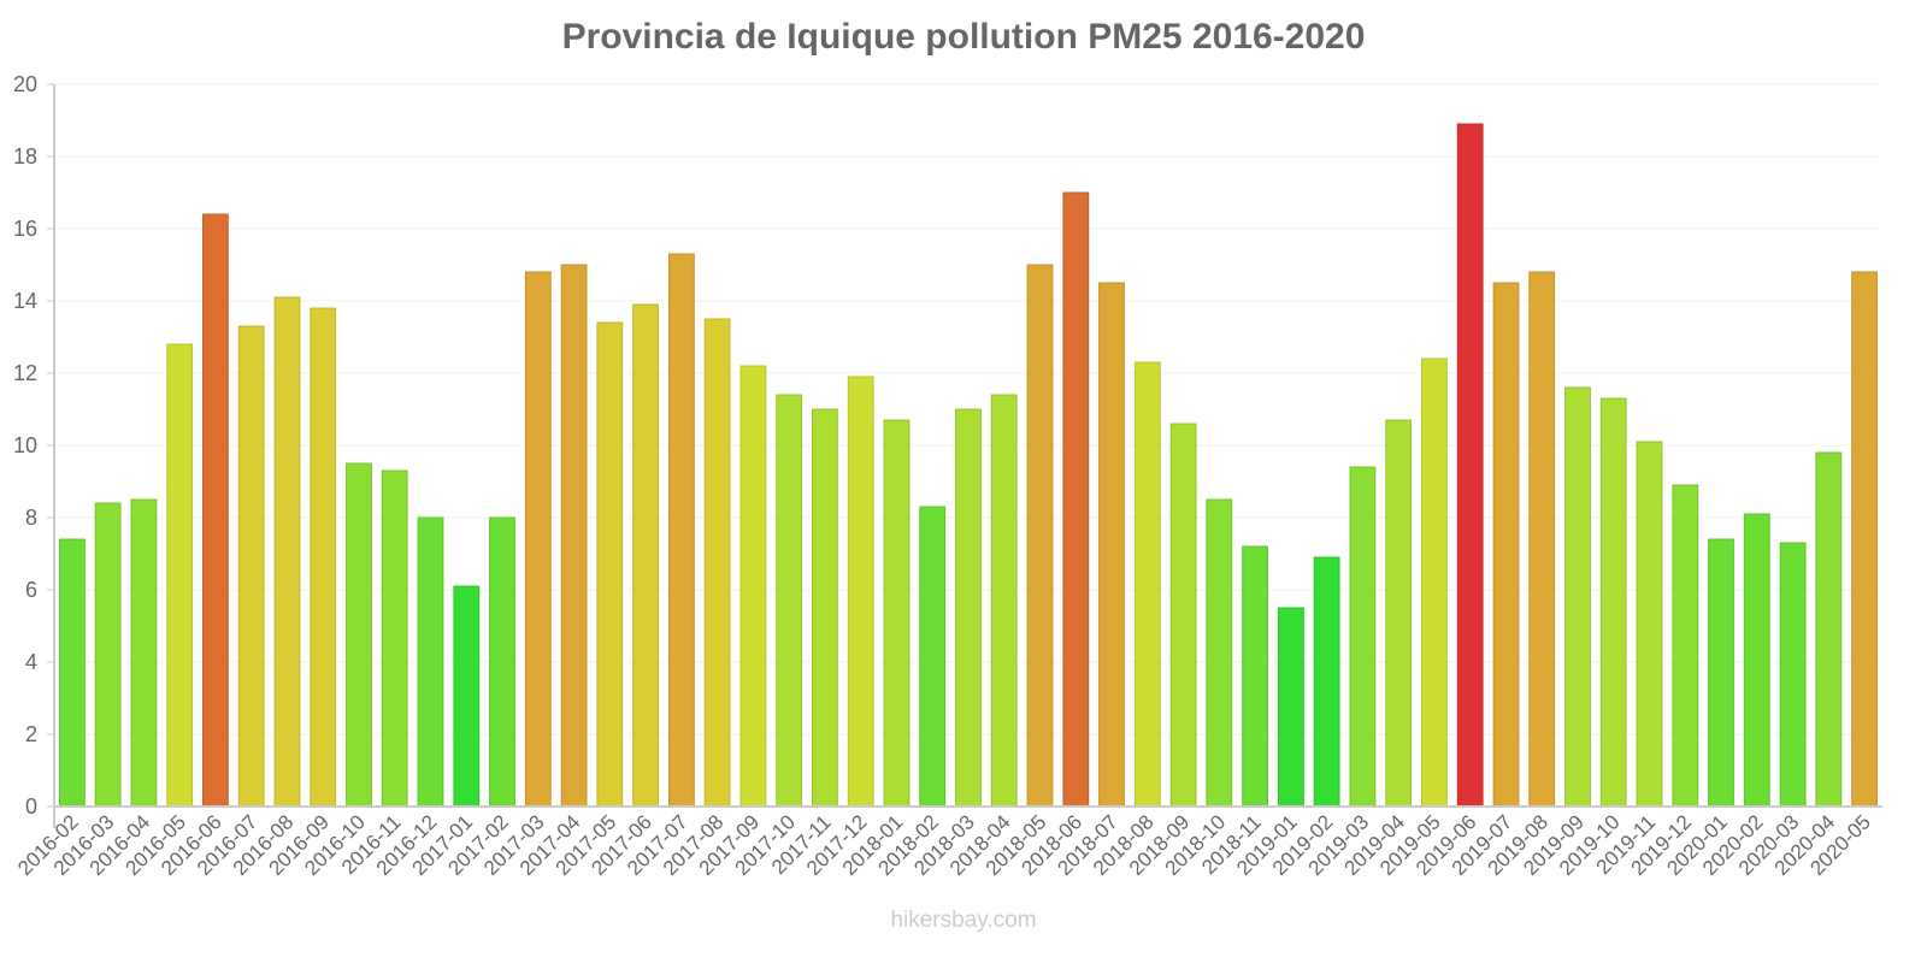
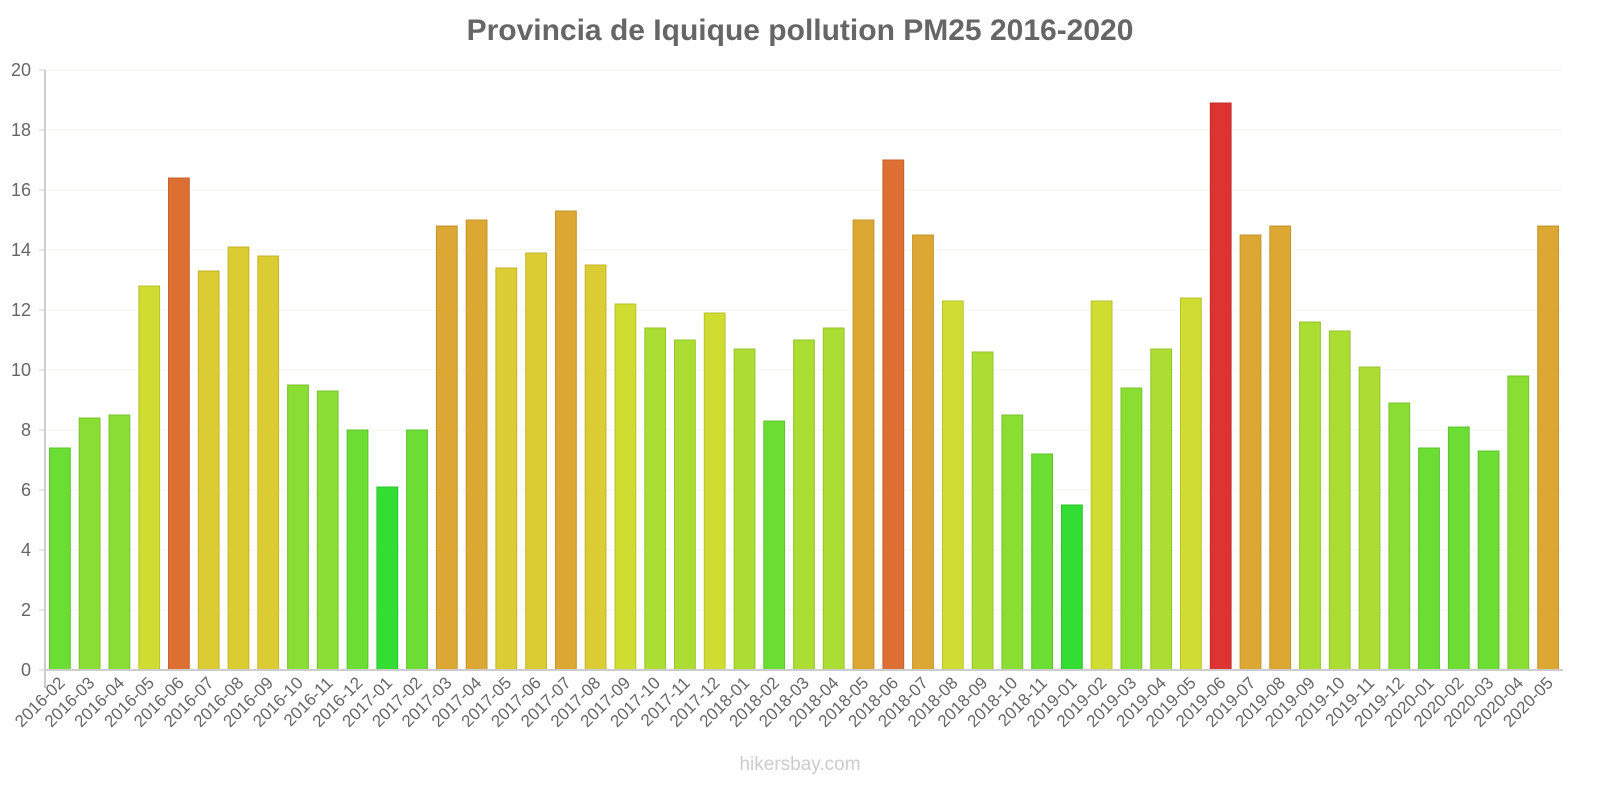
2019-02: 6.9 -> 12.3
